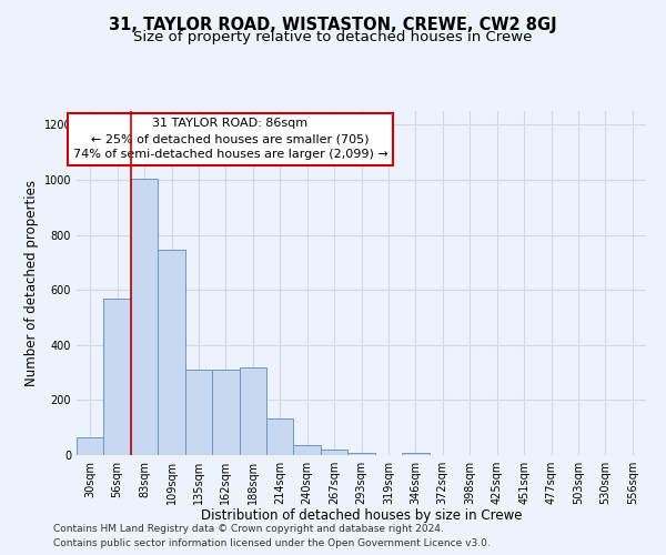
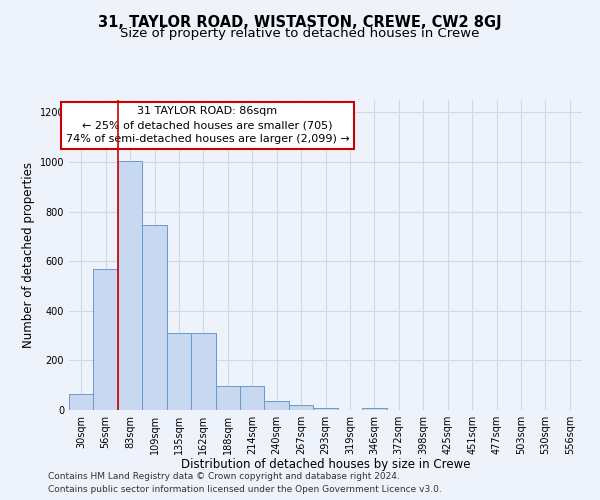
188sqm: 320 -> 95
214sqm: 135 -> 95
